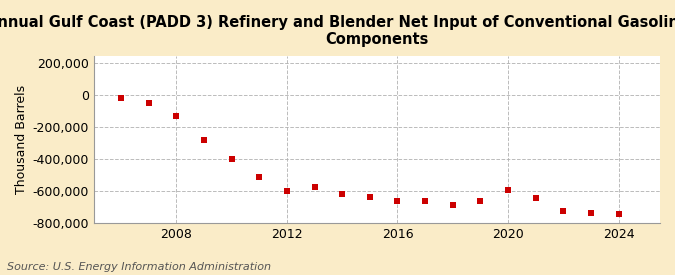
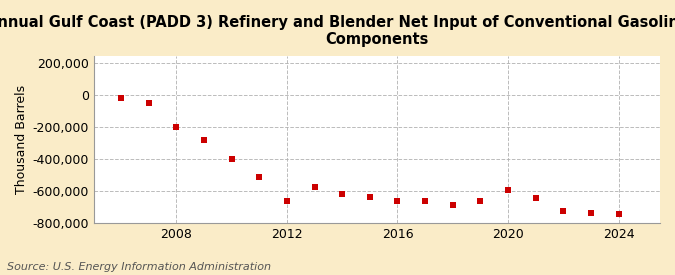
2008: -130,000 -> -200,000
2012: -600,000 -> -660,000
